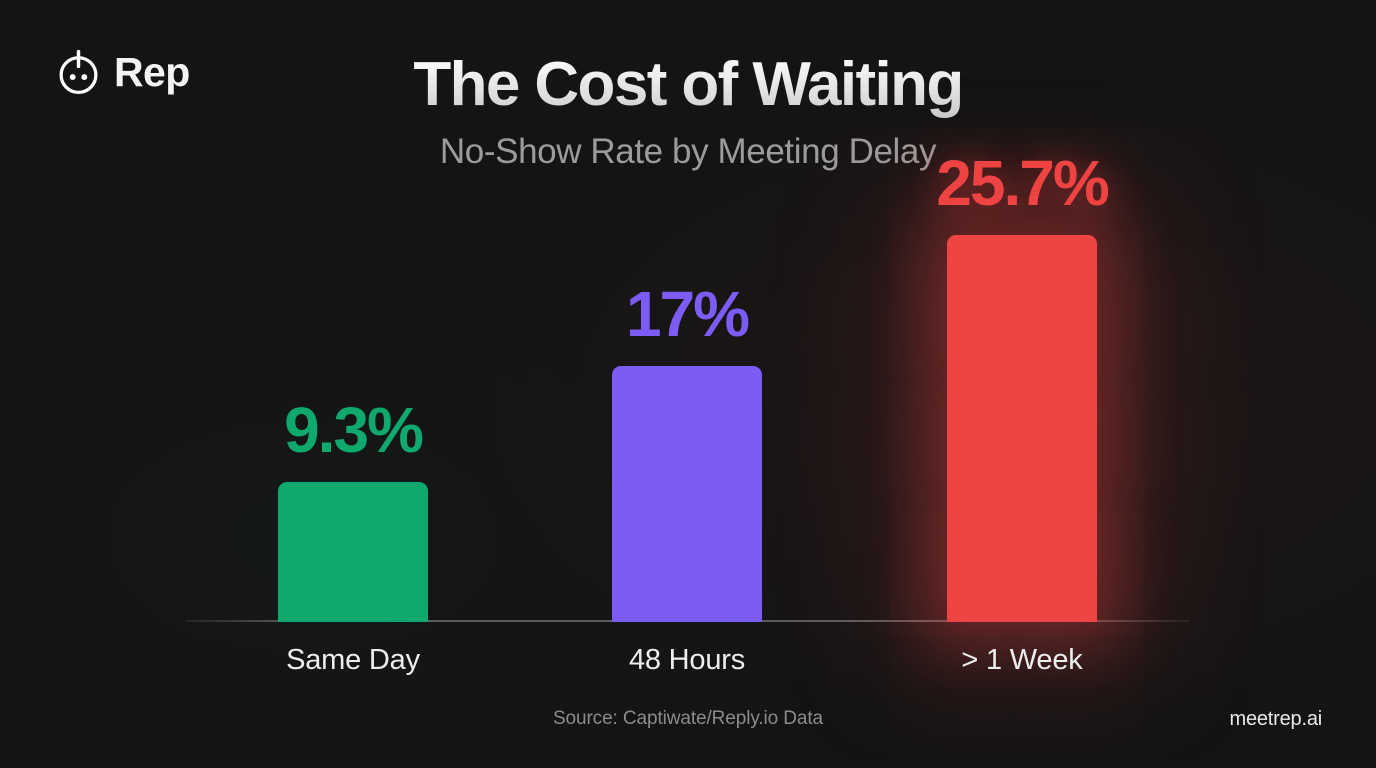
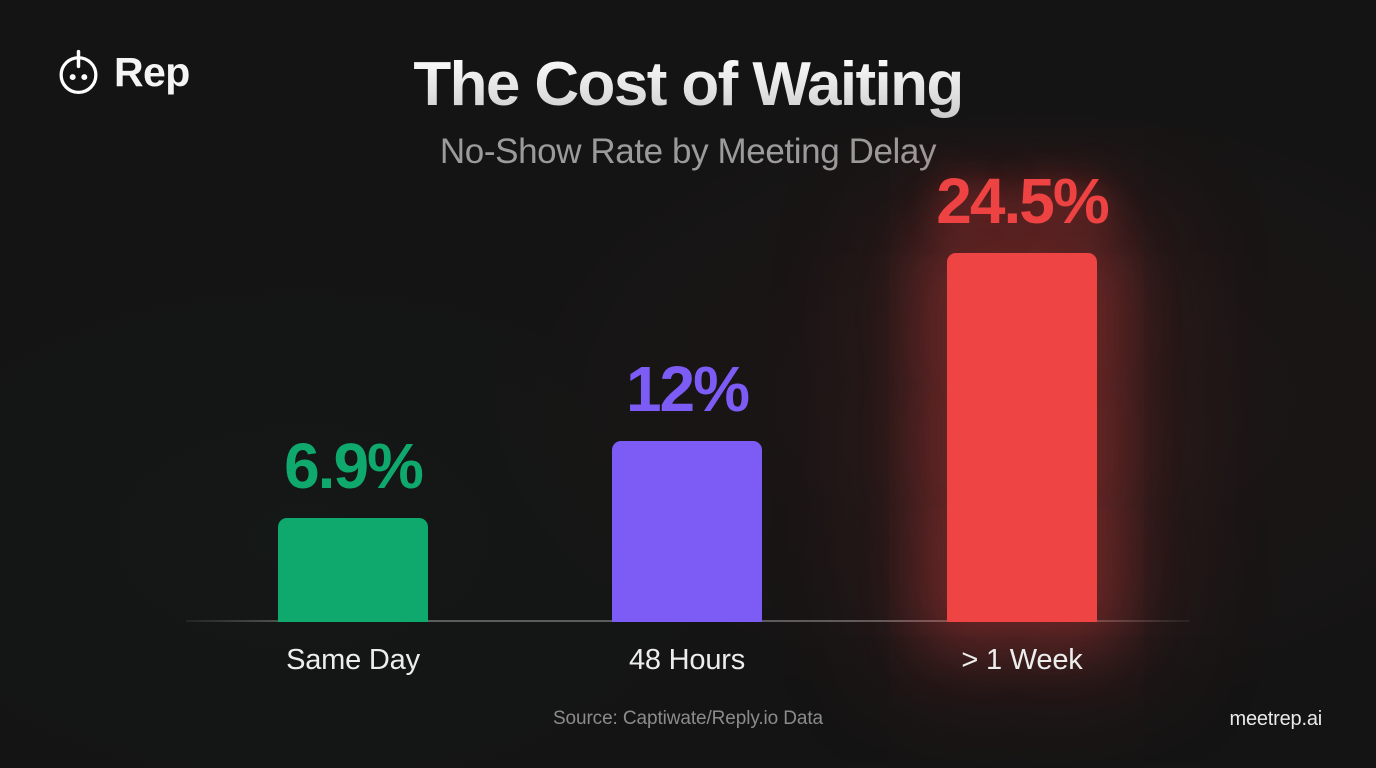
Same Day: 9.3% -> 6.9%
48 Hours: 17% -> 12%
> 1 Week: 25.7% -> 24.5%
